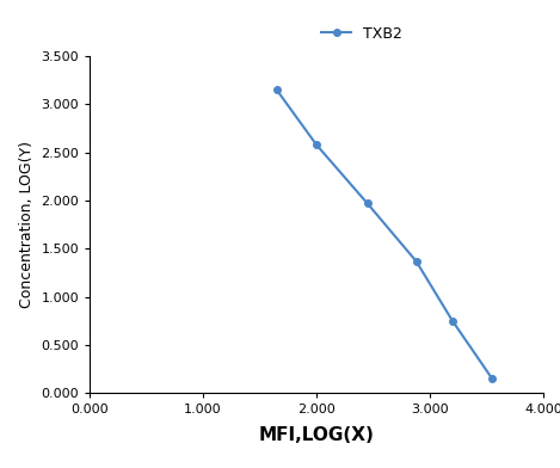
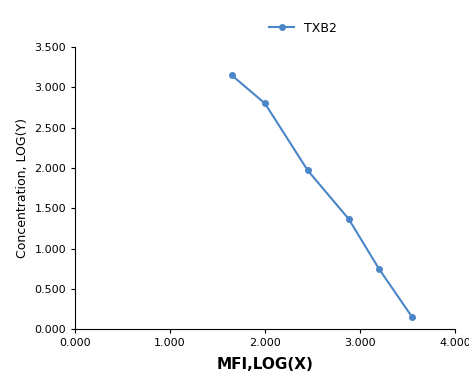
2.000: 2.58 -> 2.80
